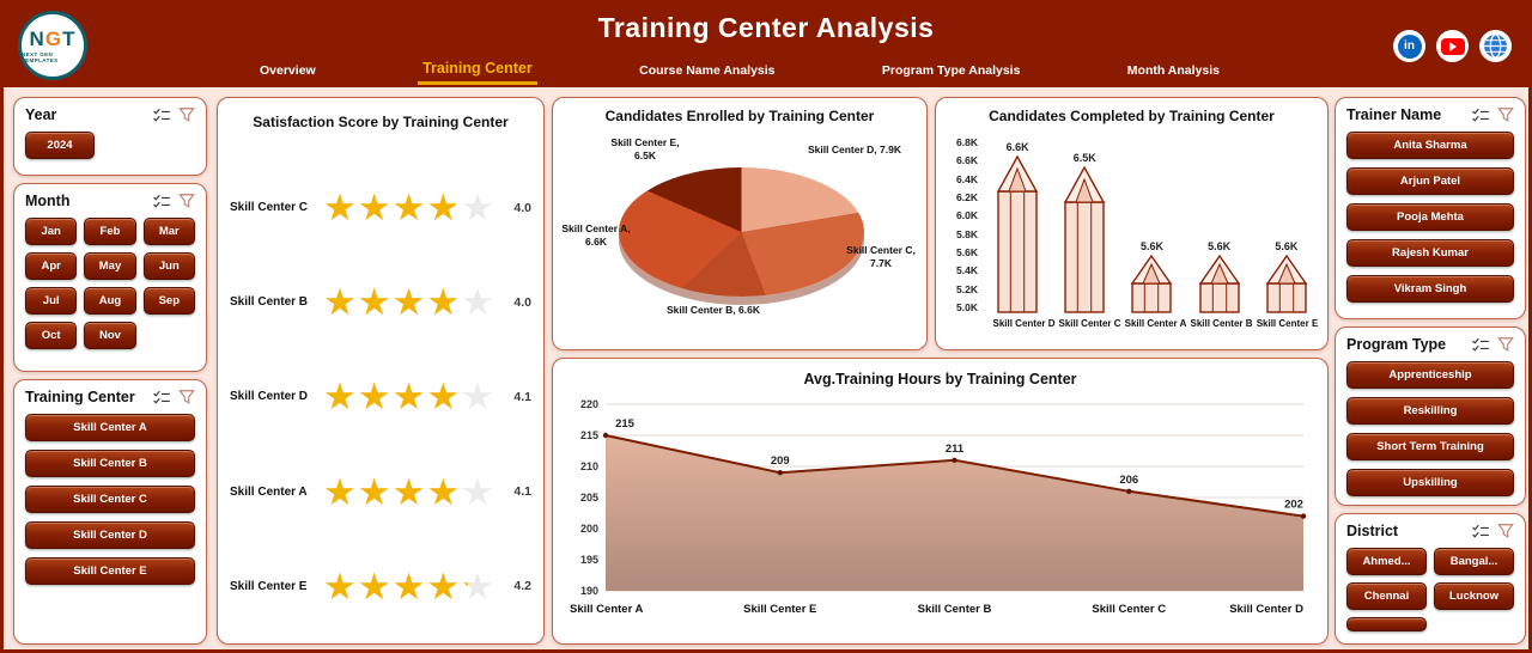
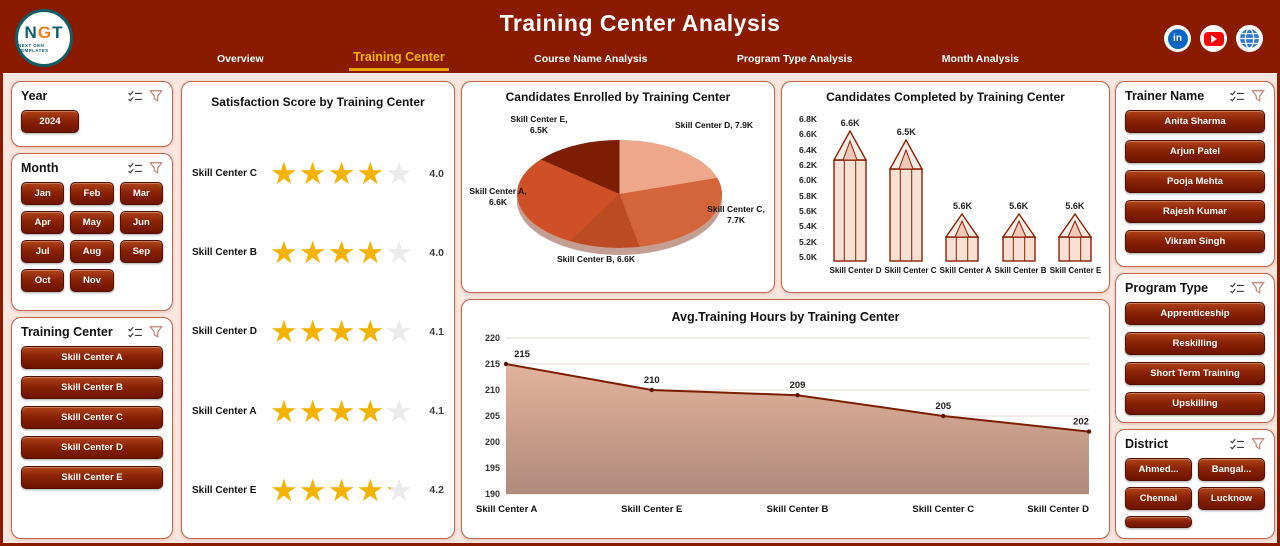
Avg.Training Hours by Training Center/Skill Center E: 209 -> 210
Avg.Training Hours by Training Center/Skill Center B: 211 -> 209
Avg.Training Hours by Training Center/Skill Center C: 206 -> 205
